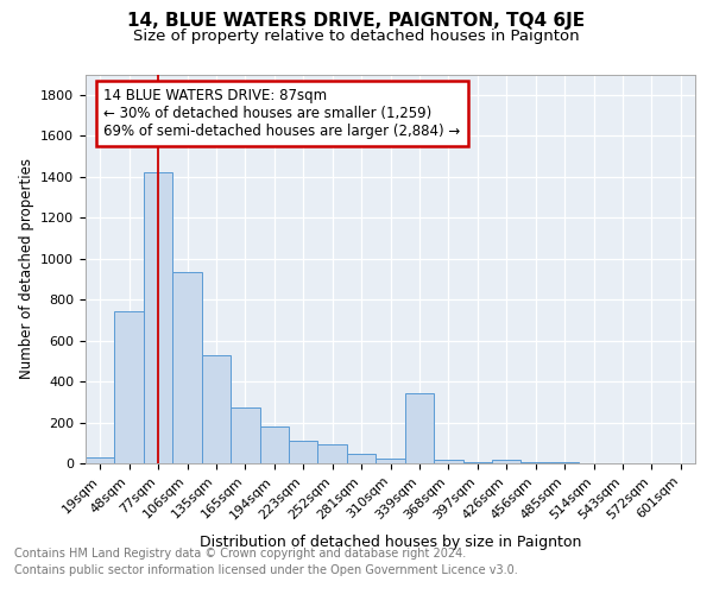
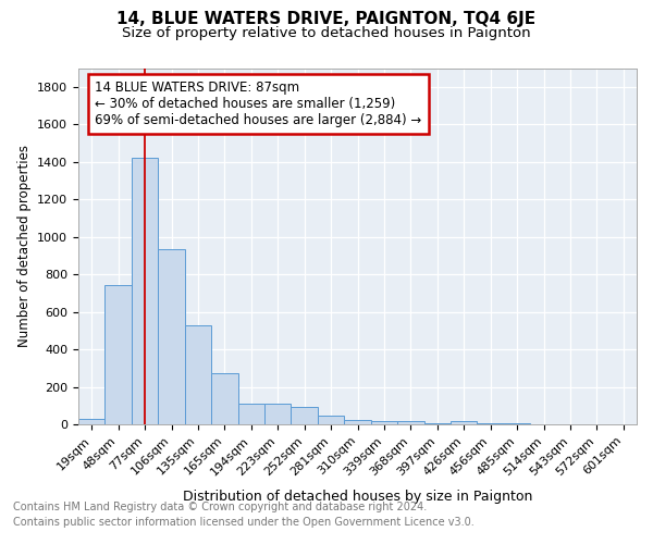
194sqm: 180 -> 110
339sqm: 340 -> 20
